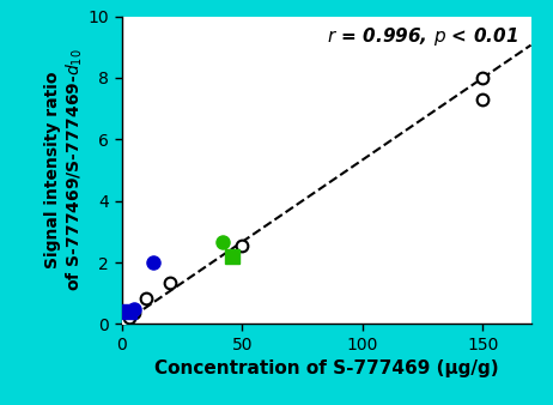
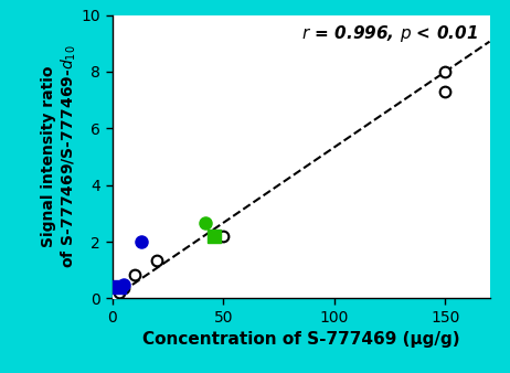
50: 2.55 -> 2.20
